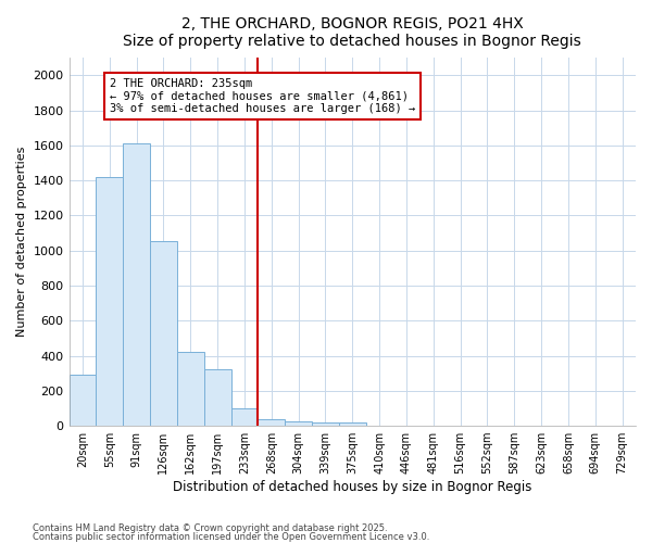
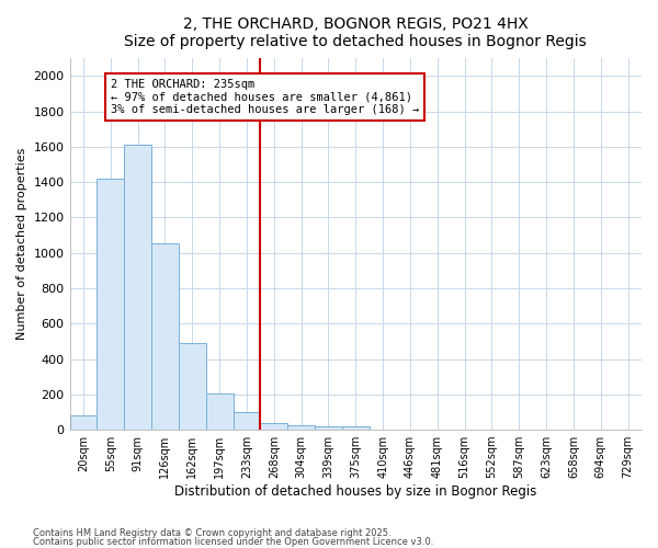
20sqm: 290 -> 80
162sqm: 420 -> 490
197sqm: 320 -> 200
